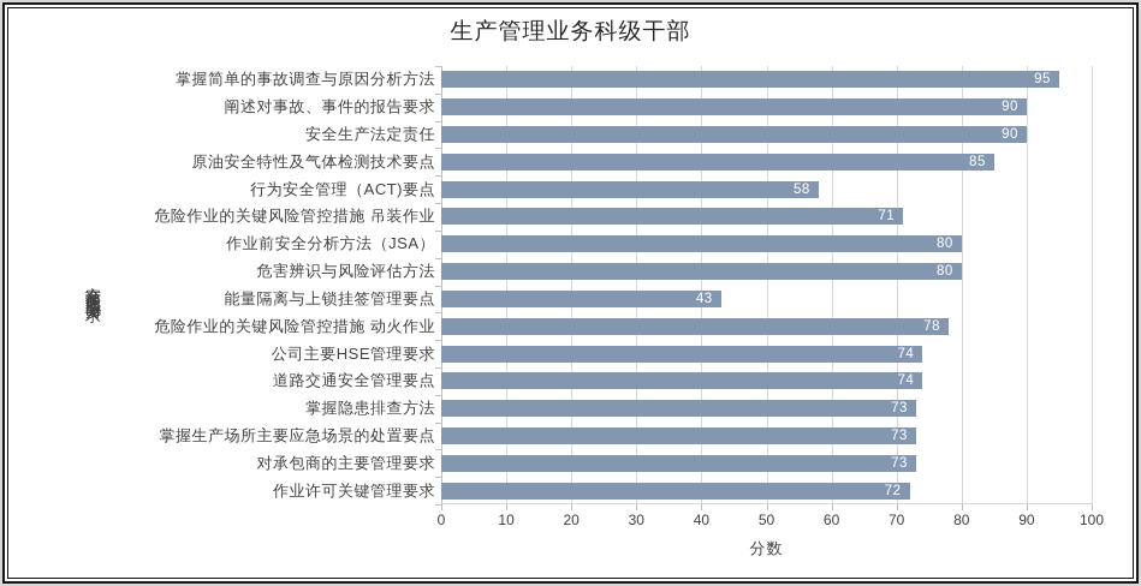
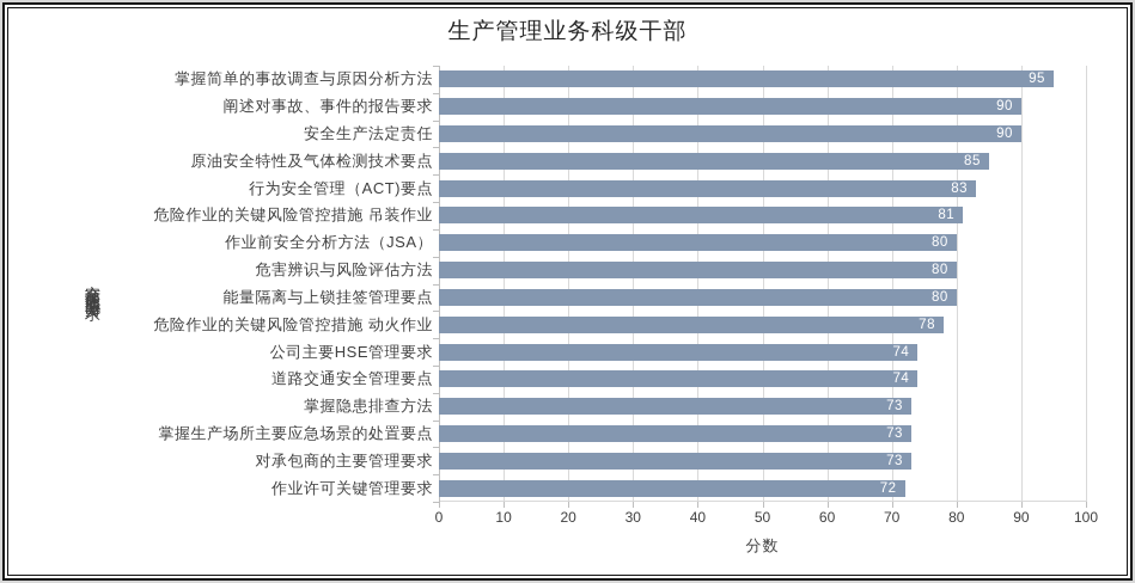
行为安全管理（ACT)要点: 58 -> 83
危险作业的关键风险管控措施 吊装作业: 71 -> 81
能量隔离与上锁挂签管理要点: 43 -> 80
